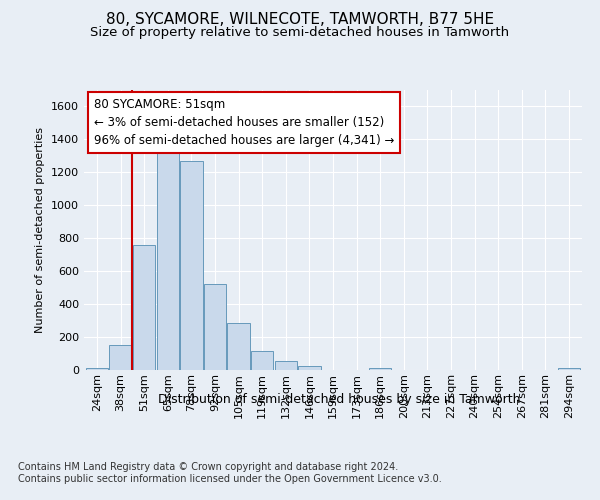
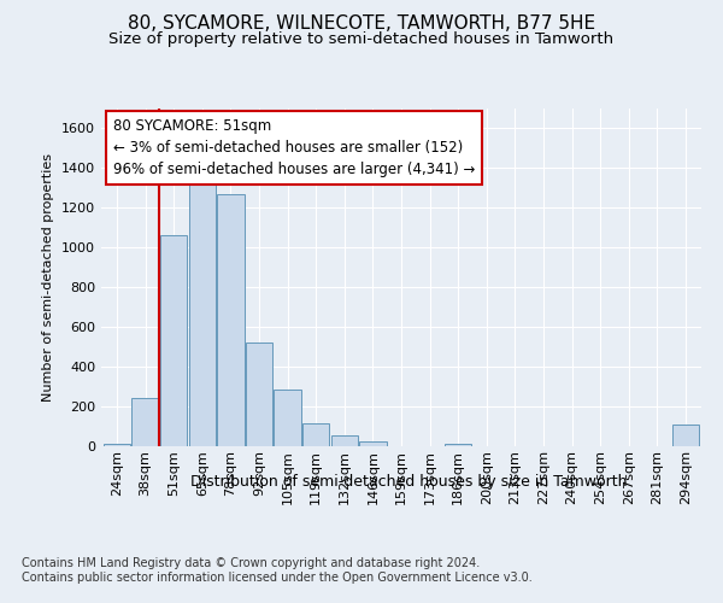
38sqm: 150 -> 240
51sqm: 760 -> 1060
294sqm: 10 -> 110
